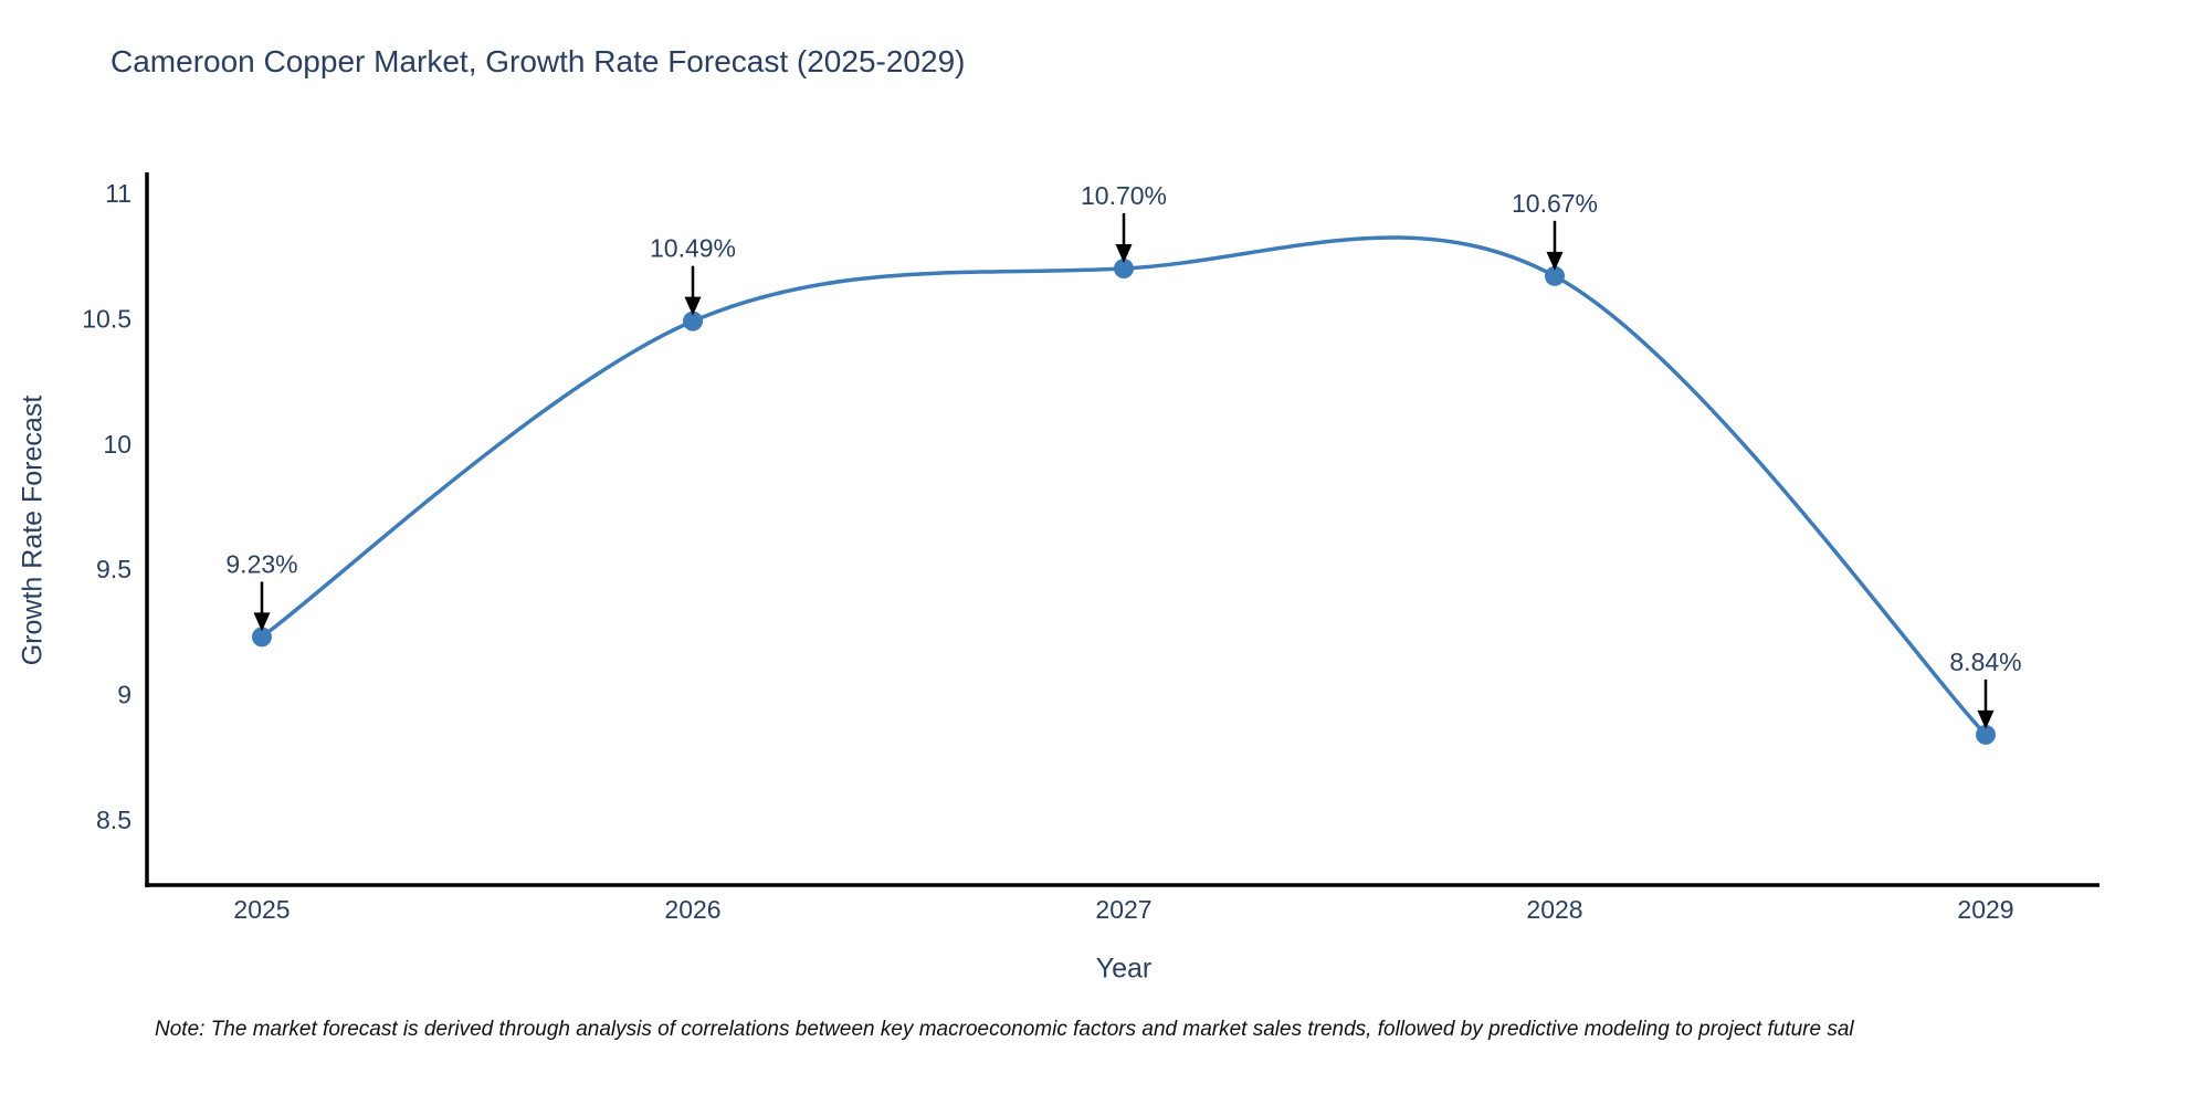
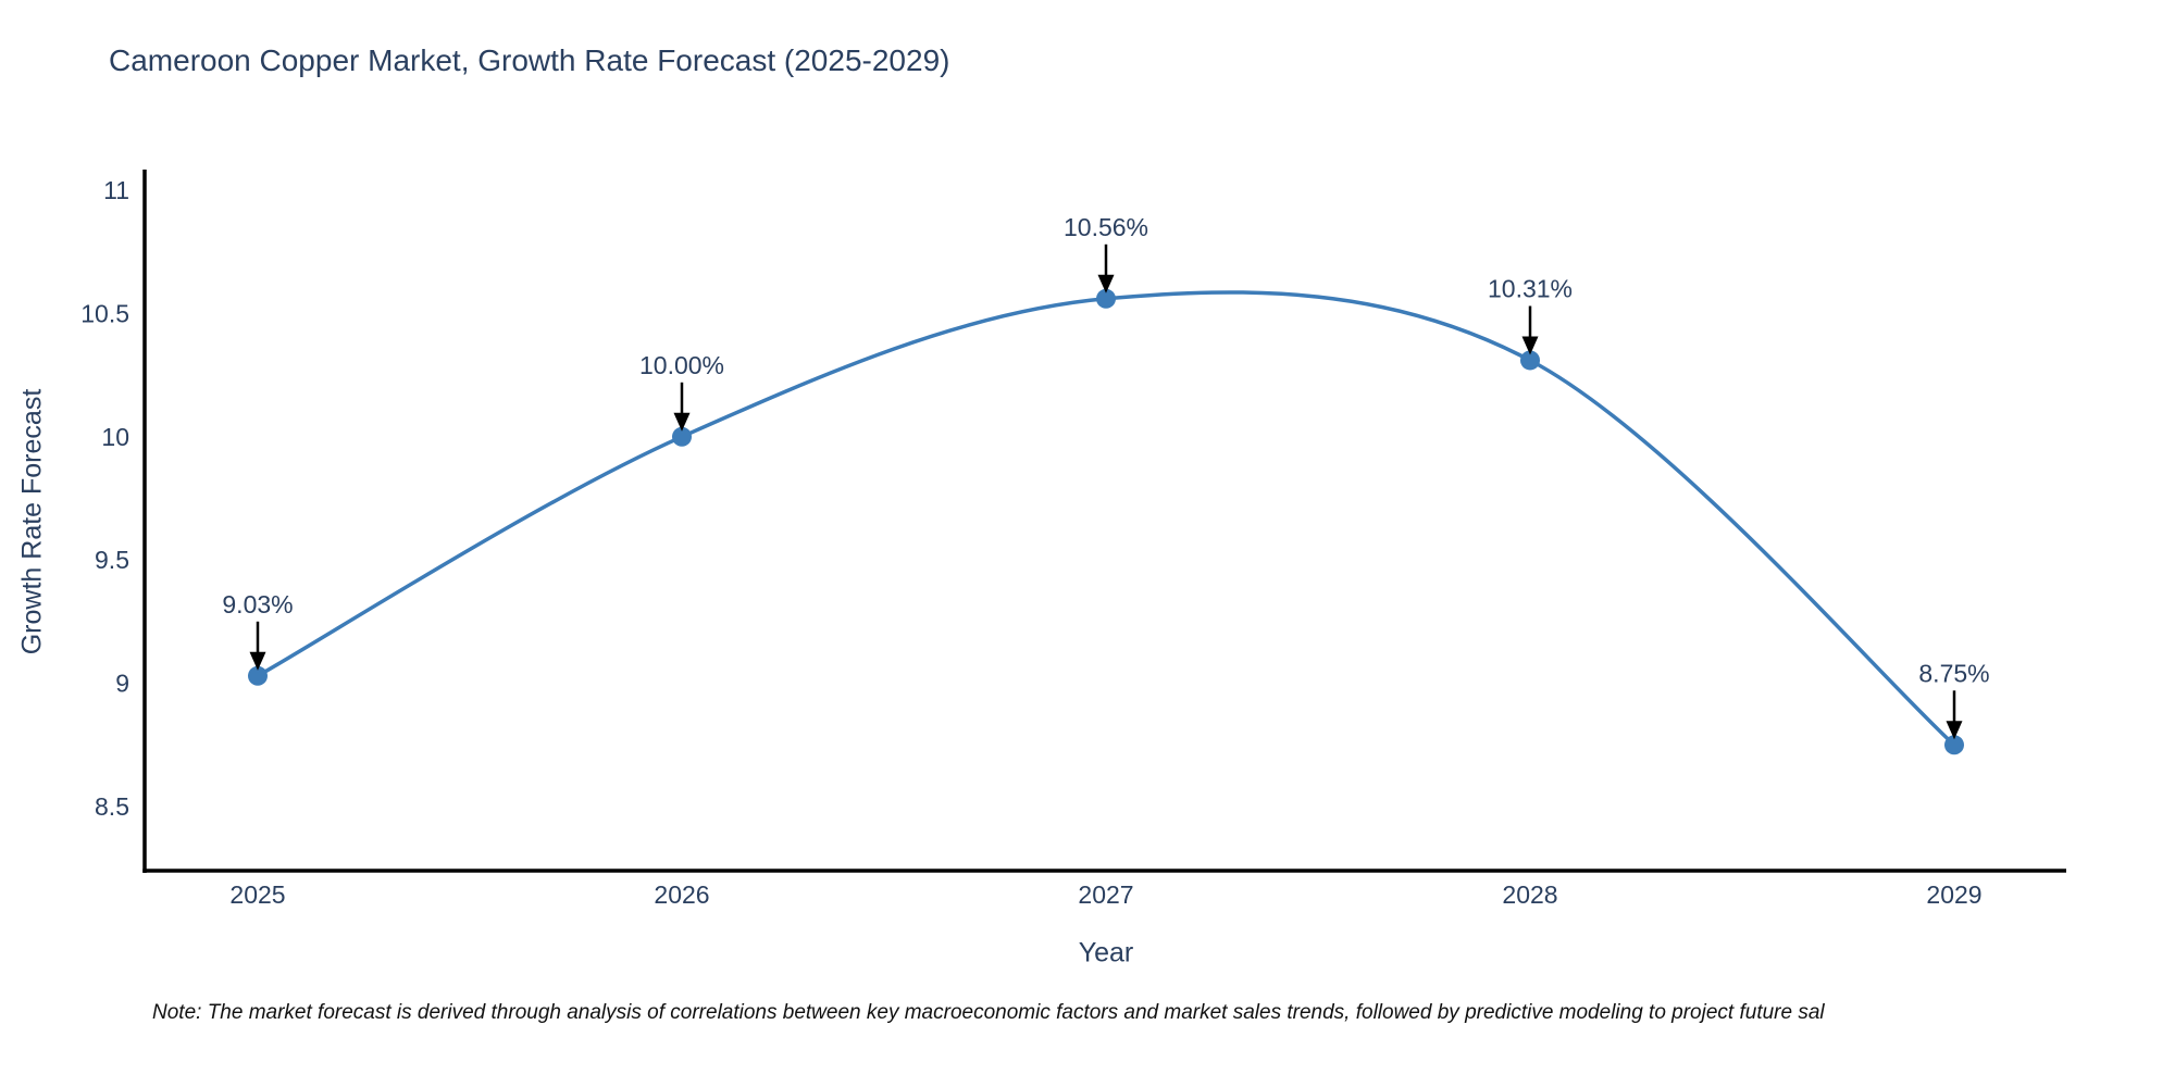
2025: 9.23% -> 9.03%
2026: 10.49% -> 10.00%
2027: 10.70% -> 10.56%
2028: 10.67% -> 10.31%
2029: 8.84% -> 8.75%
